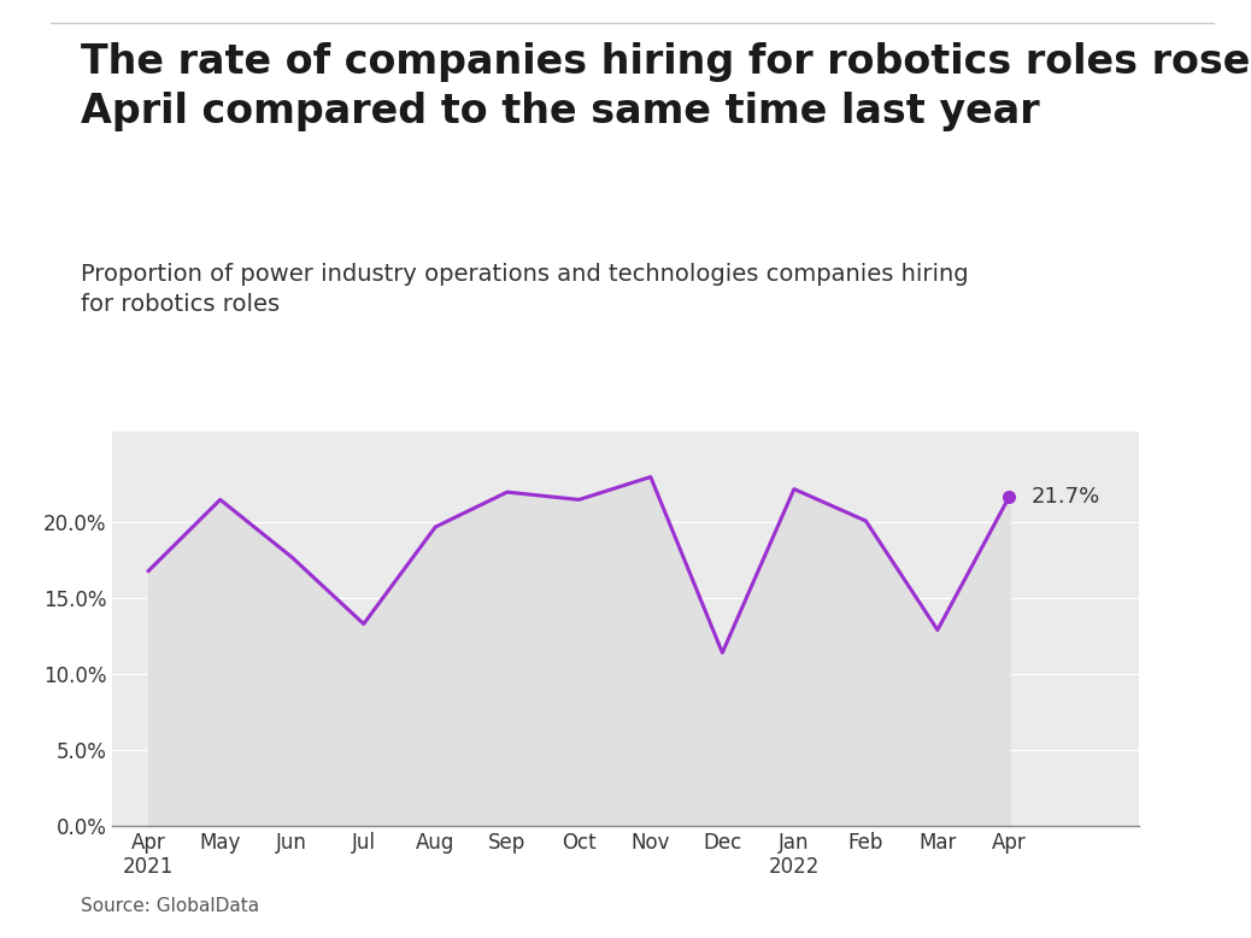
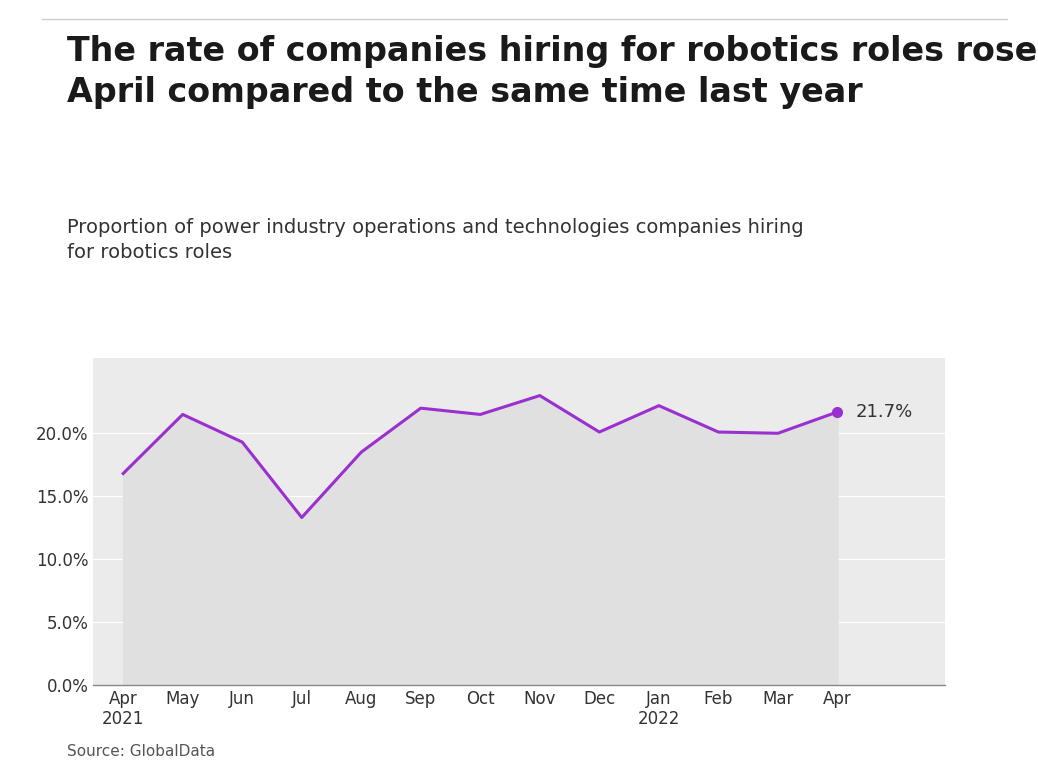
Jun: 17.7% -> 19.3%
Aug: 19.7% -> 18.5%
Dec: 11.4% -> 20.1%
Mar: 12.9% -> 20.0%
